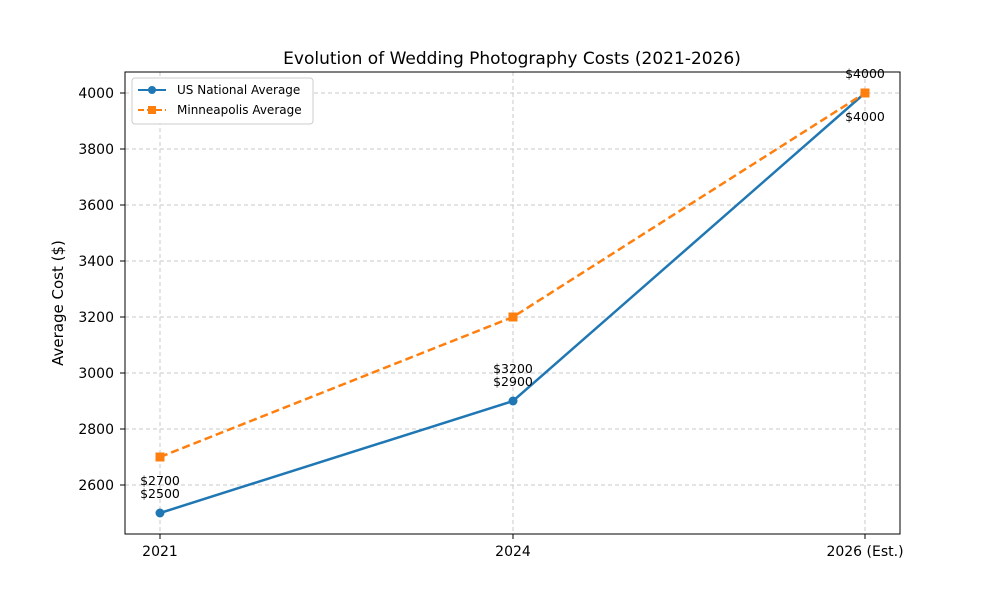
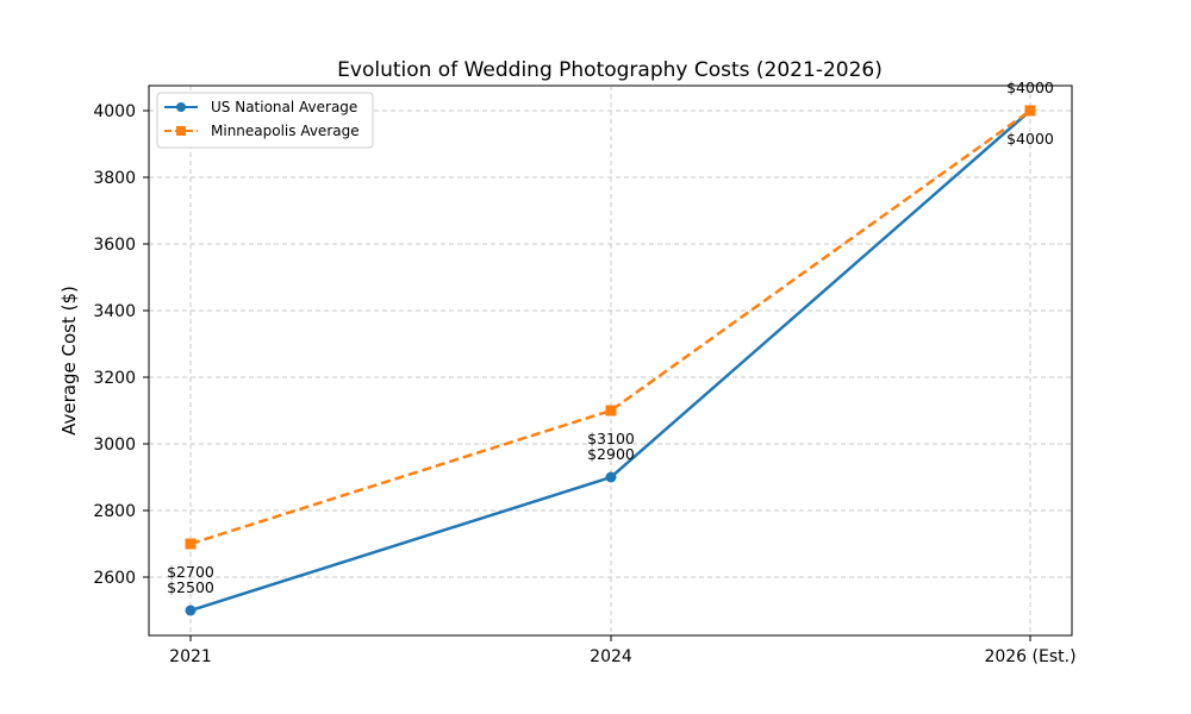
Minneapolis Average/2024: $3200 -> $3100
